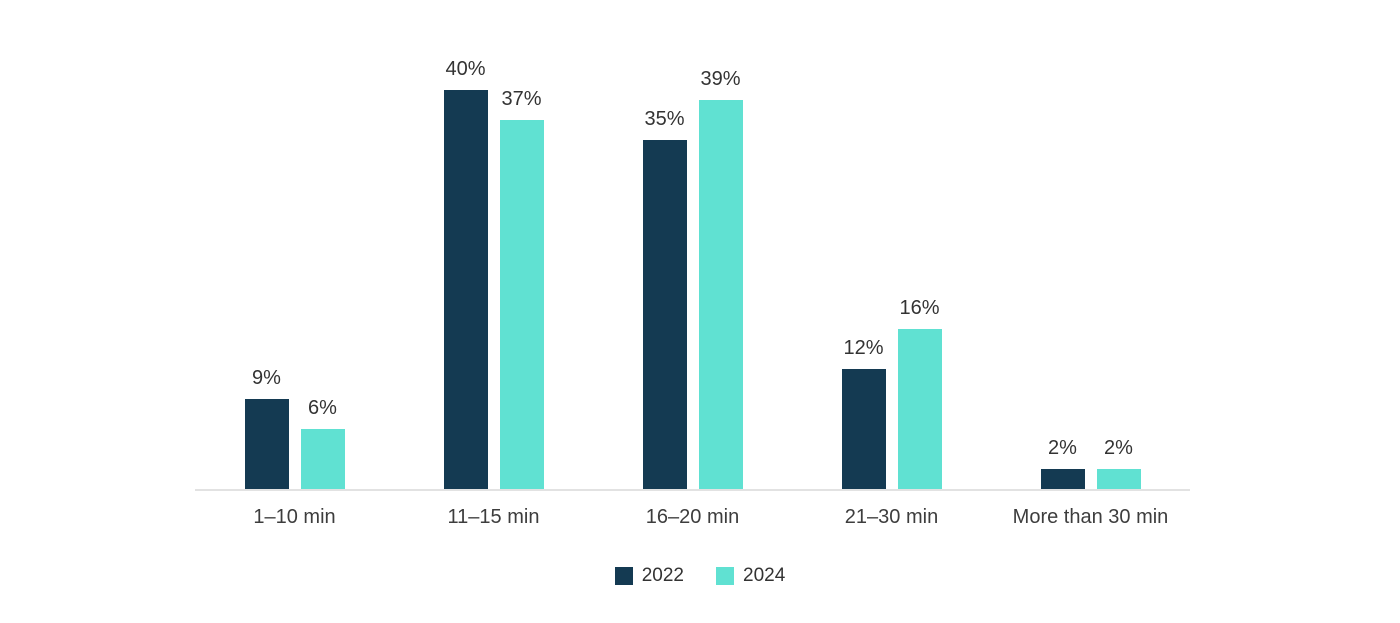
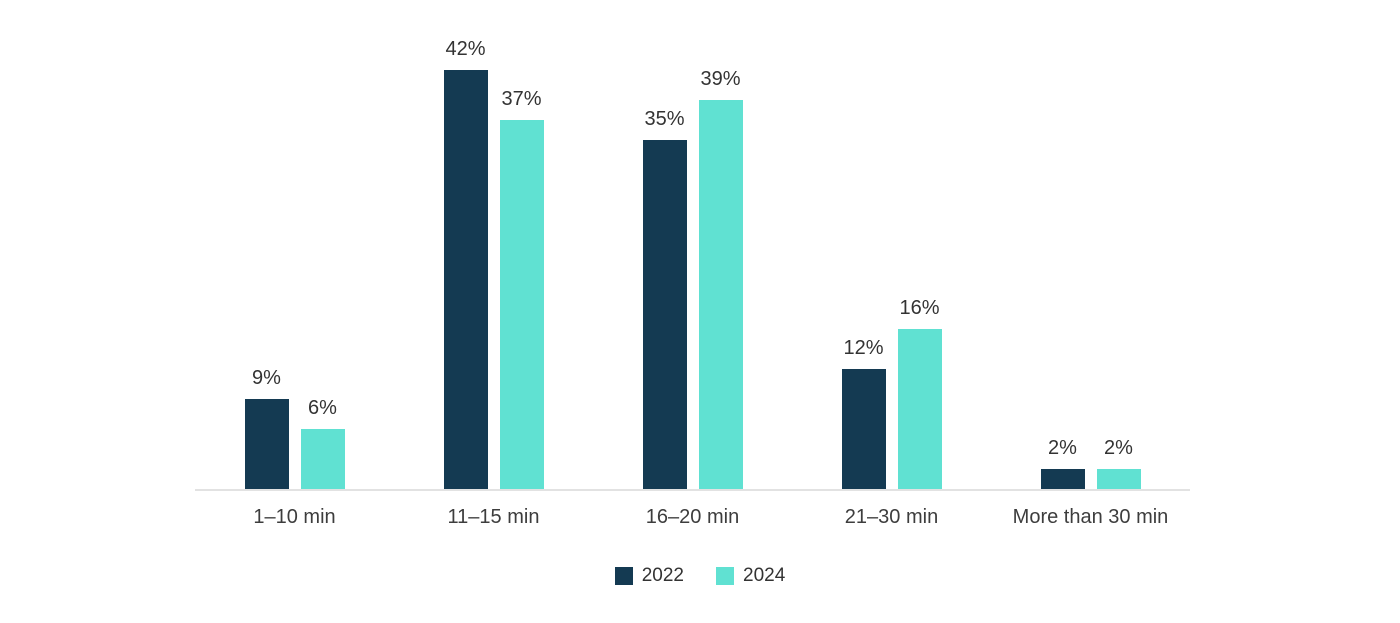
2022/11–15 min: 40% -> 42%
